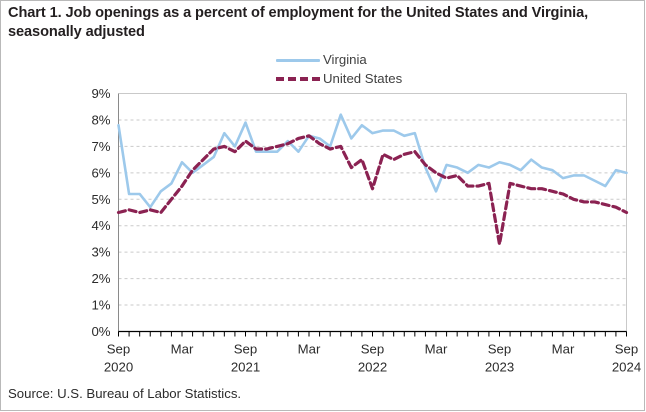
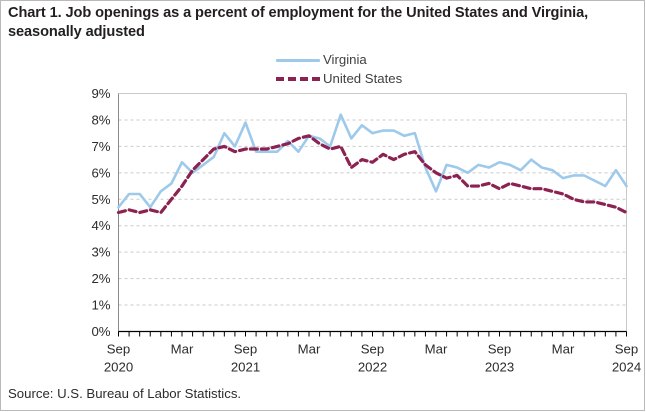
Virginia/Sep 2020: 7.8% -> 4.7%
United States/Sep 2021: 7.2% -> 6.9%
United States/Sep 2022: 5.4% -> 6.4%
United States/Sep 2023: 3.3% -> 5.4%
Virginia/Sep 2024: 6.0% -> 5.5%
